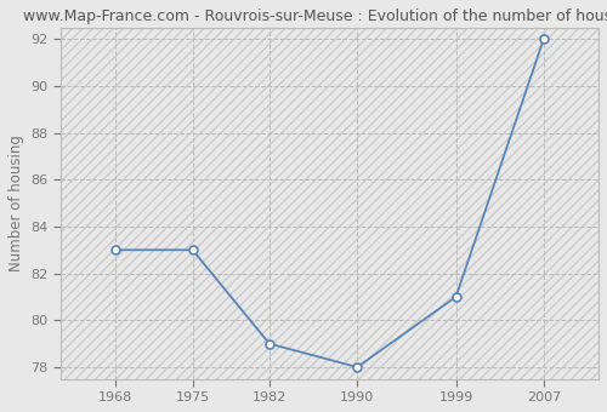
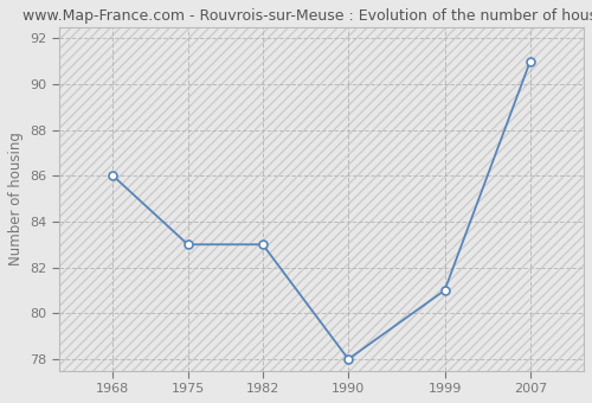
1968: 83 -> 86
1982: 79 -> 83
2007: 92 -> 91
